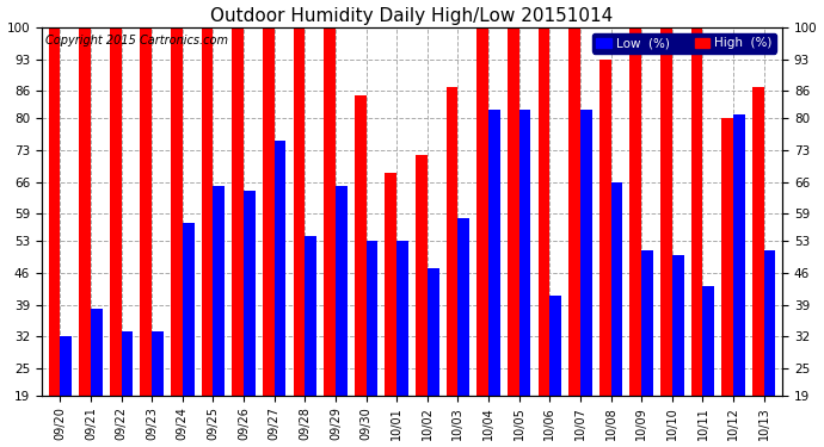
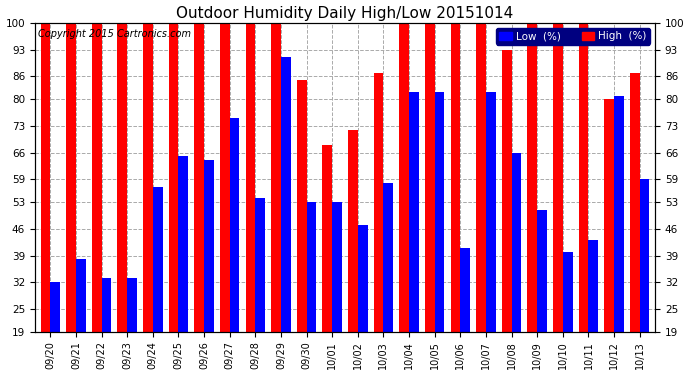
Low (%)/09/29: 65 -> 91
Low (%)/10/10: 50 -> 40
Low (%)/10/13: 51 -> 59
